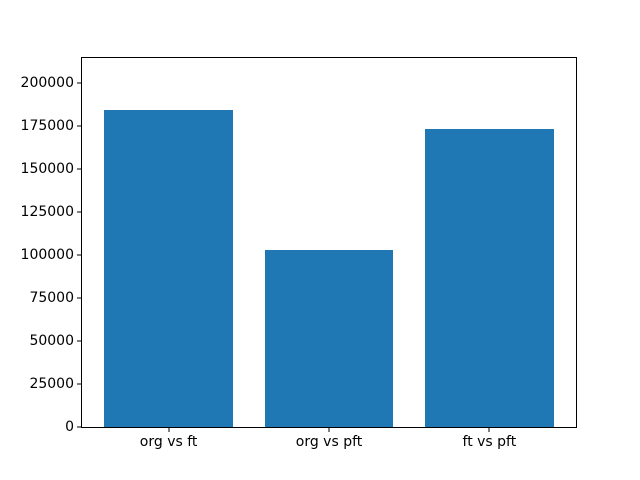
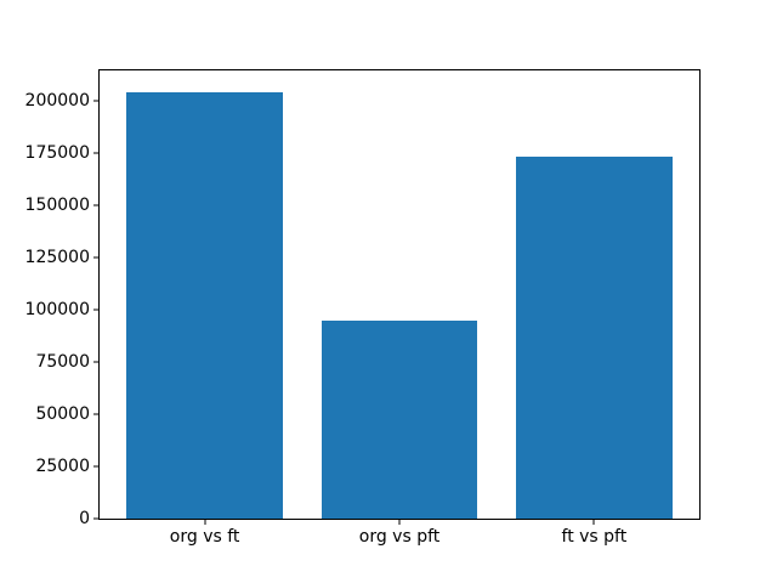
org vs ft: 184000 -> 204000
org vs pft: 103000 -> 95000
